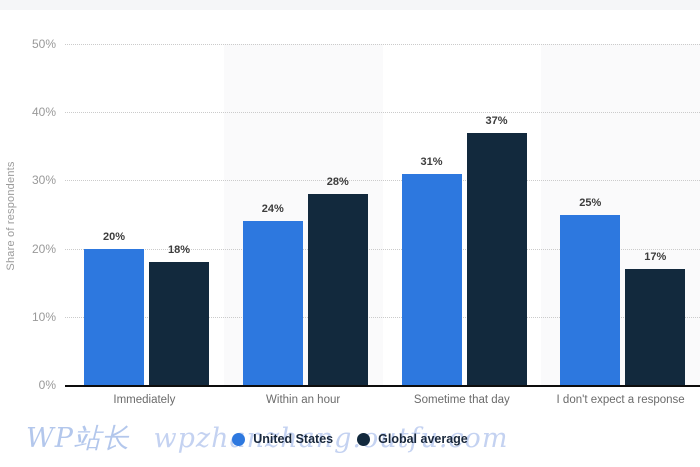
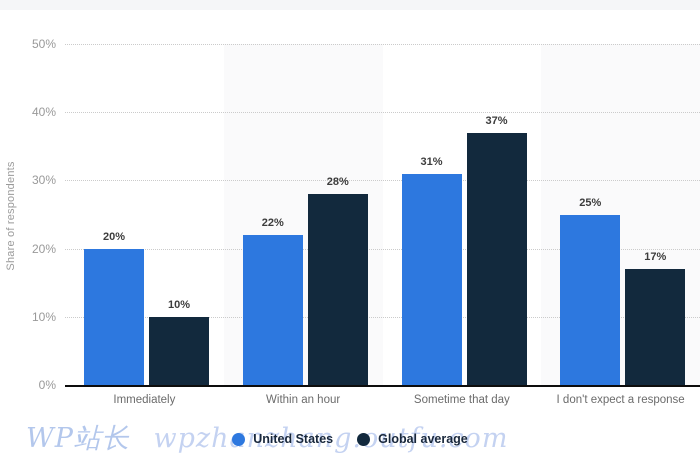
Global average/Immediately: 18% -> 10%
United States/Within an hour: 24% -> 22%
